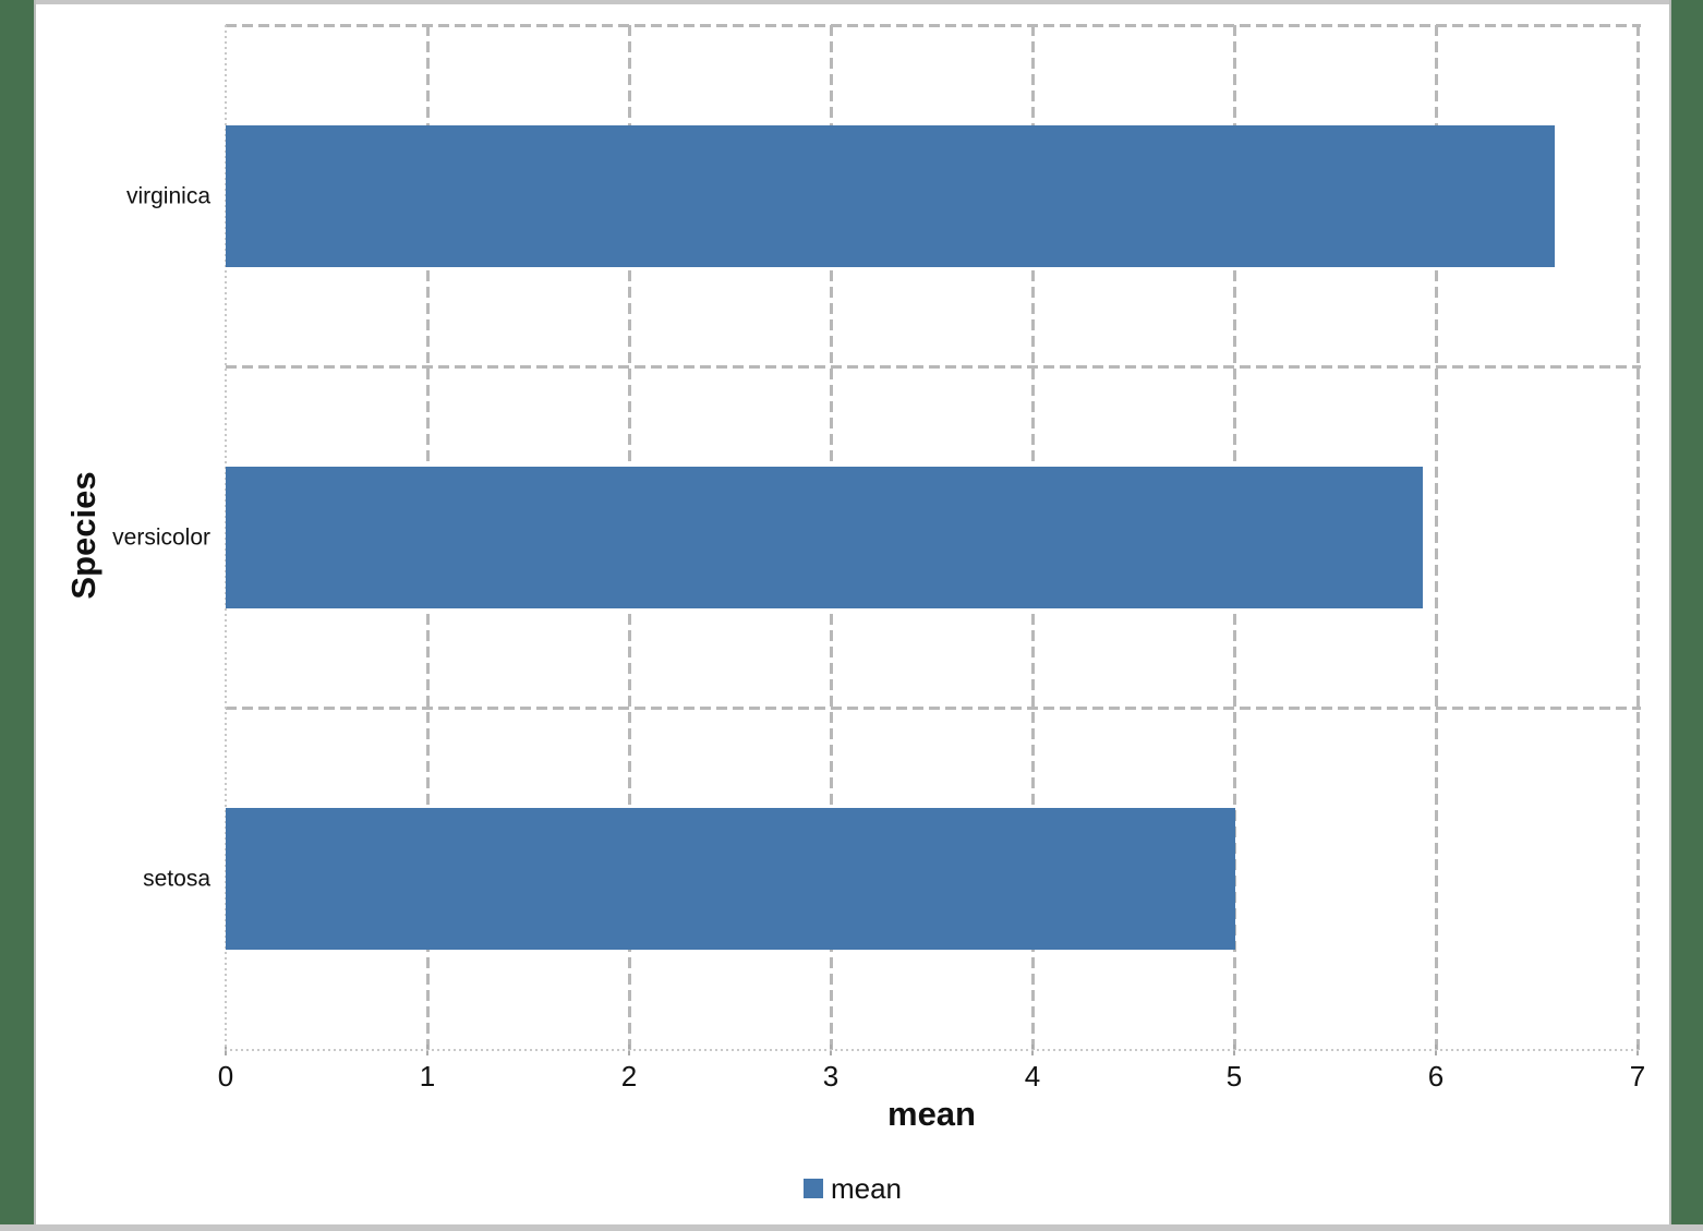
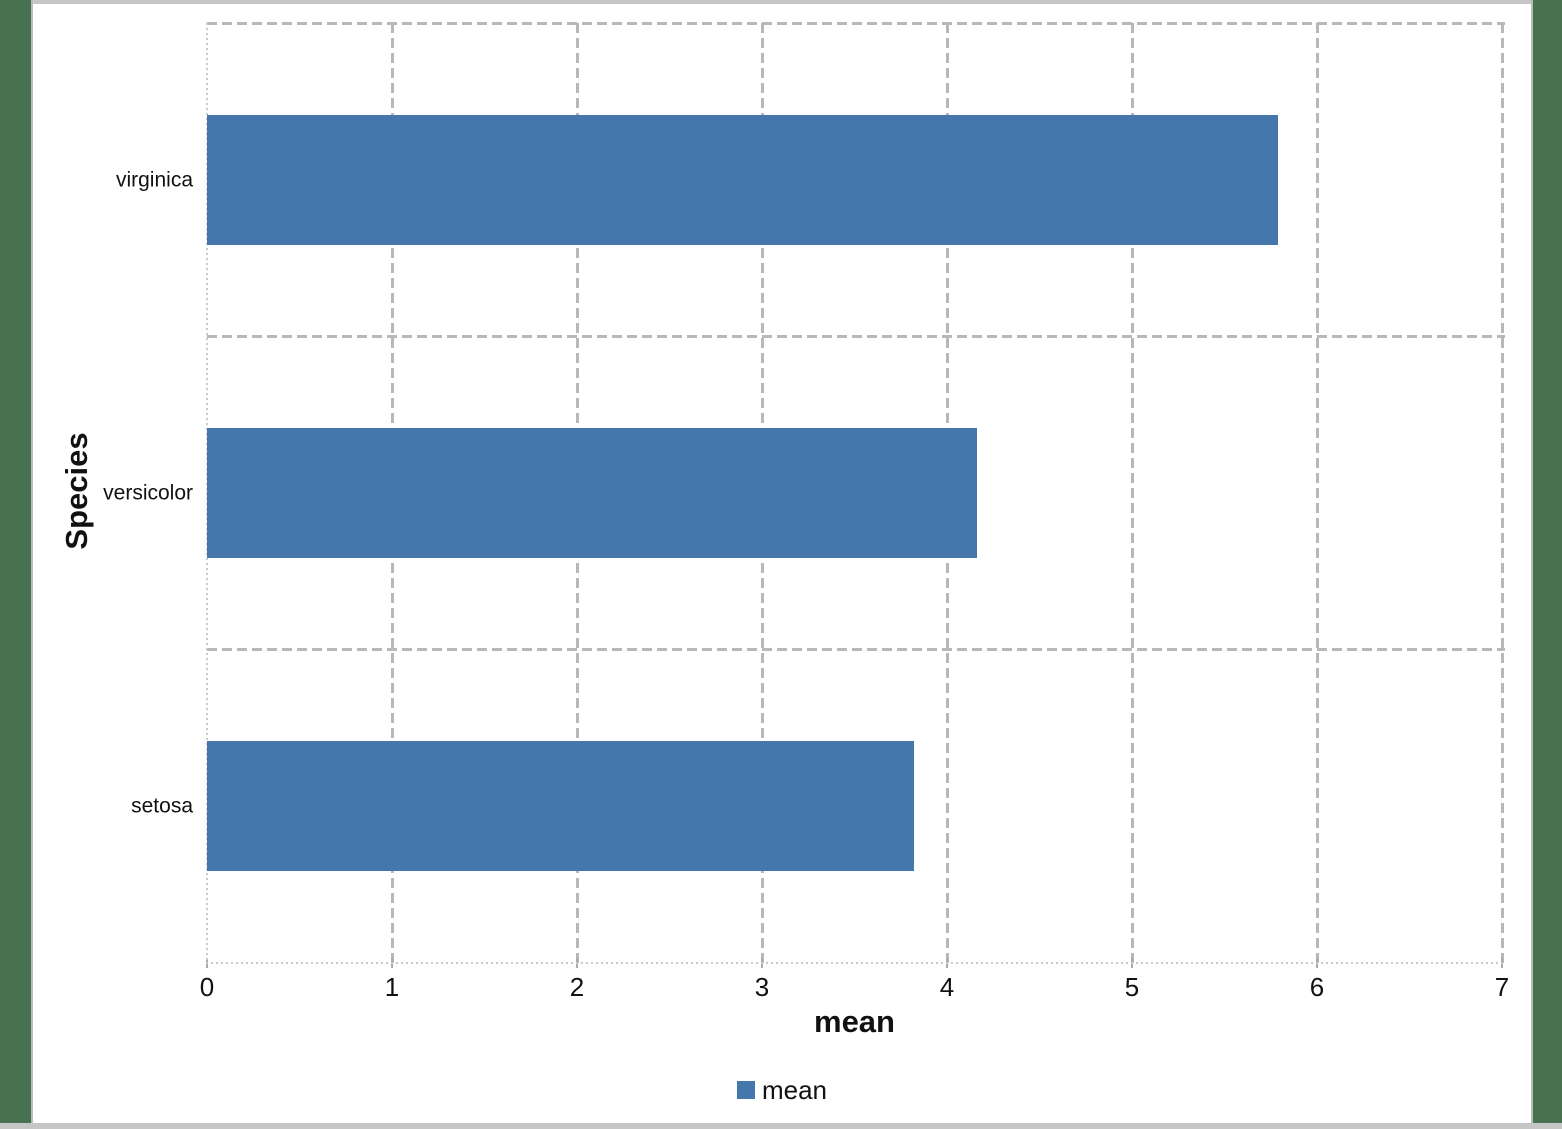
setosa: 5.01 -> 3.82
versicolor: 5.94 -> 4.16
virginica: 6.59 -> 5.79
